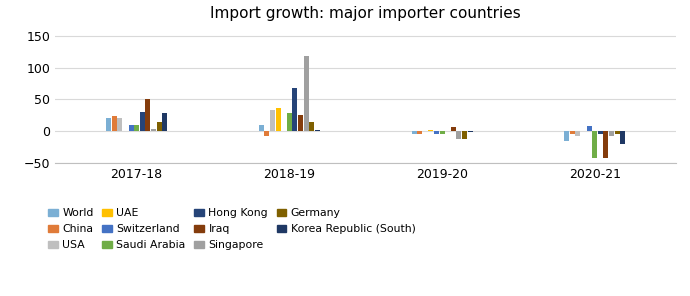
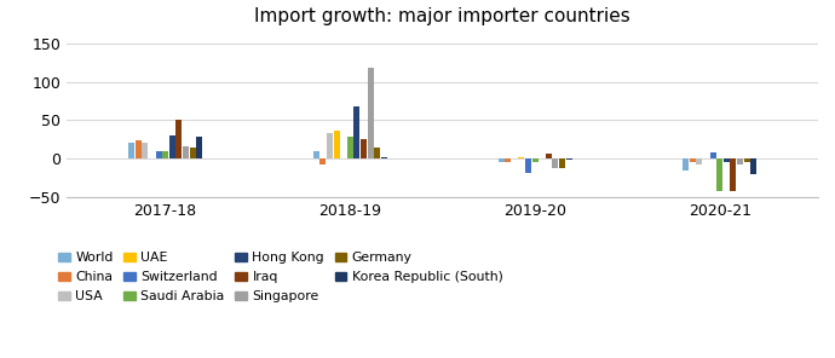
Singapore/2017-18: 3 -> 16
Switzerland/2019-20: -5 -> -18
